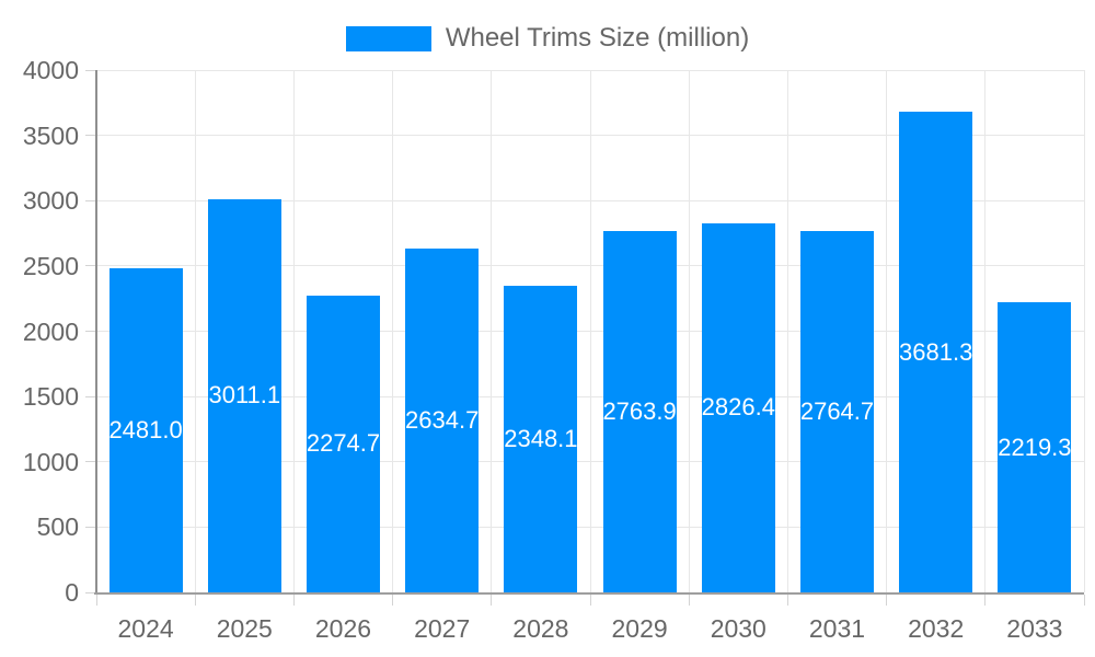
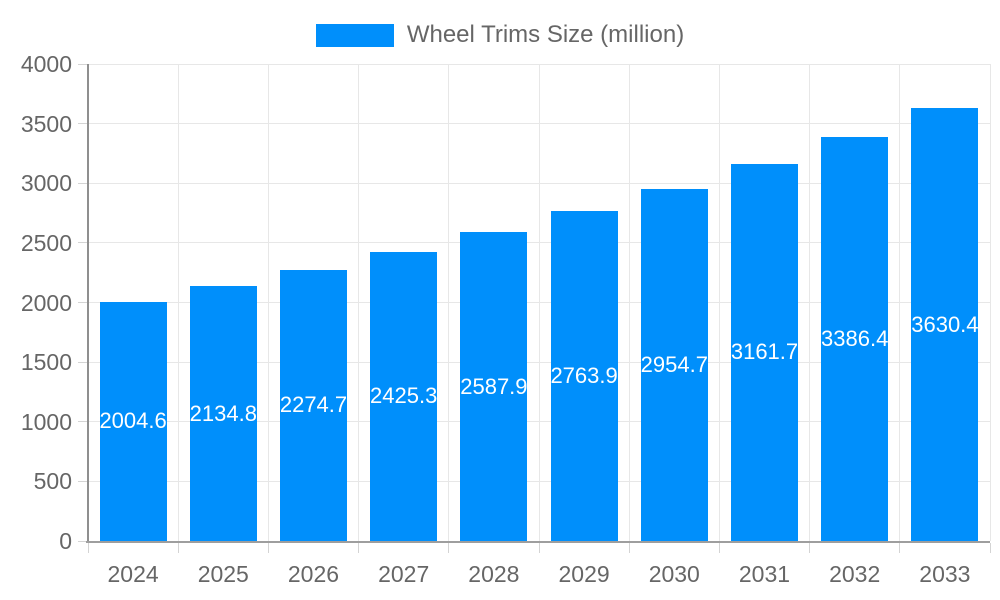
2024: 2481.0 -> 2004.6
2025: 3011.1 -> 2134.8
2027: 2634.7 -> 2425.3
2028: 2348.1 -> 2587.9
2030: 2826.4 -> 2954.7
2031: 2764.7 -> 3161.7
2032: 3681.3 -> 3386.4
2033: 2219.3 -> 3630.4
